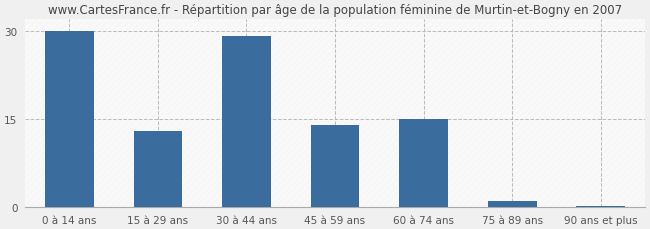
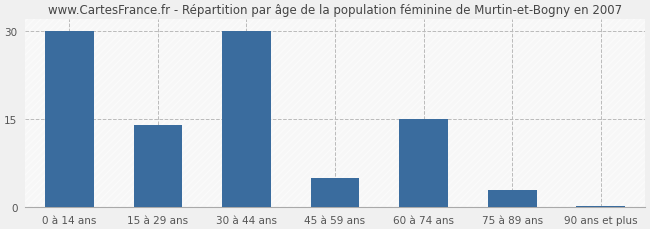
15 à 29 ans: 13.0 -> 14.0
30 à 44 ans: 29.0 -> 30.0
45 à 59 ans: 14.0 -> 5.0
75 à 89 ans: 1.0 -> 3.0
